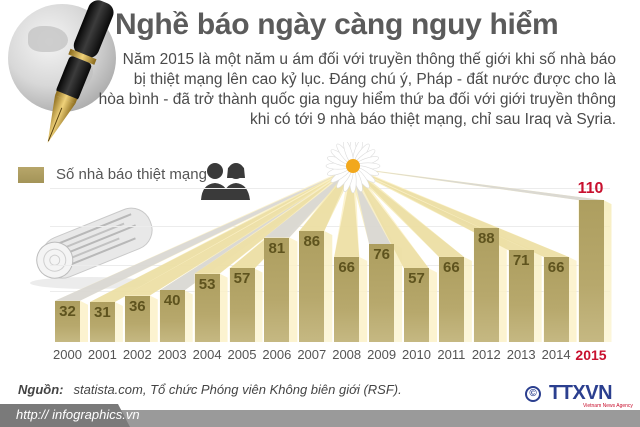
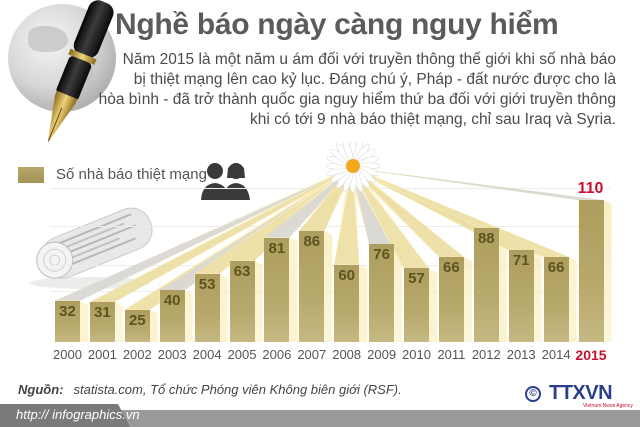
2002: 36 -> 25
2005: 57 -> 63
2008: 66 -> 60
